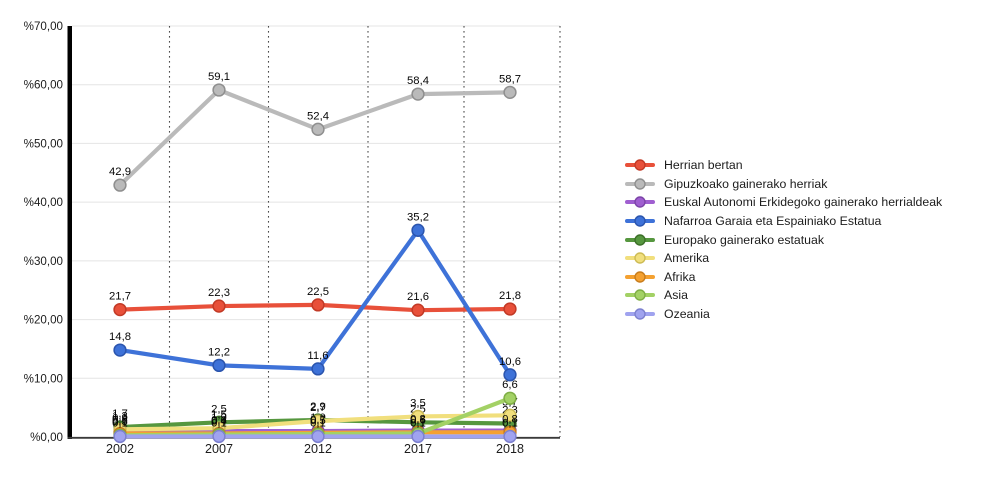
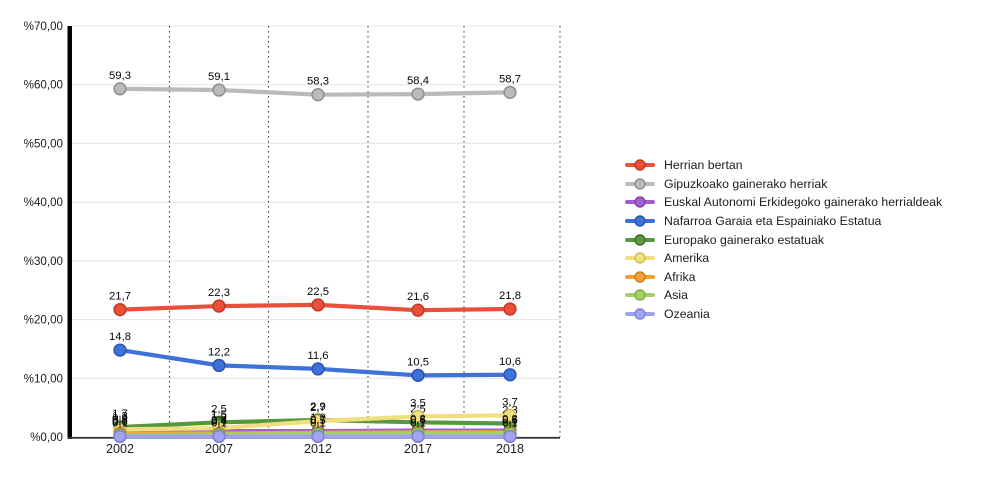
Gipuzkoako gainerako herriak/2002: 42,9 -> 59,3
Gipuzkoako gainerako herriak/2012: 52,4 -> 58,3
Nafarroa Garaia eta Espainiako Estatua/2017: 35,2 -> 10,5
Asia/2018: 6,6 -> 0,6
